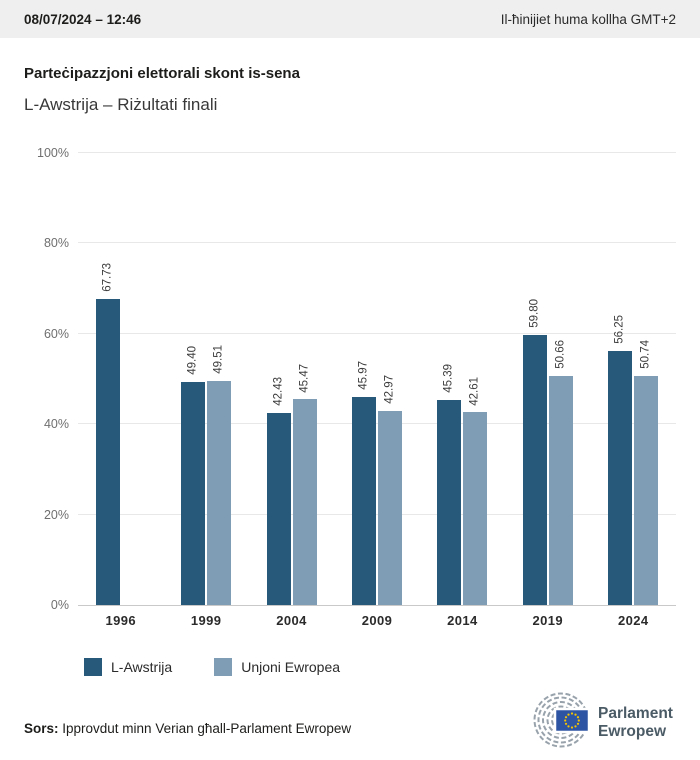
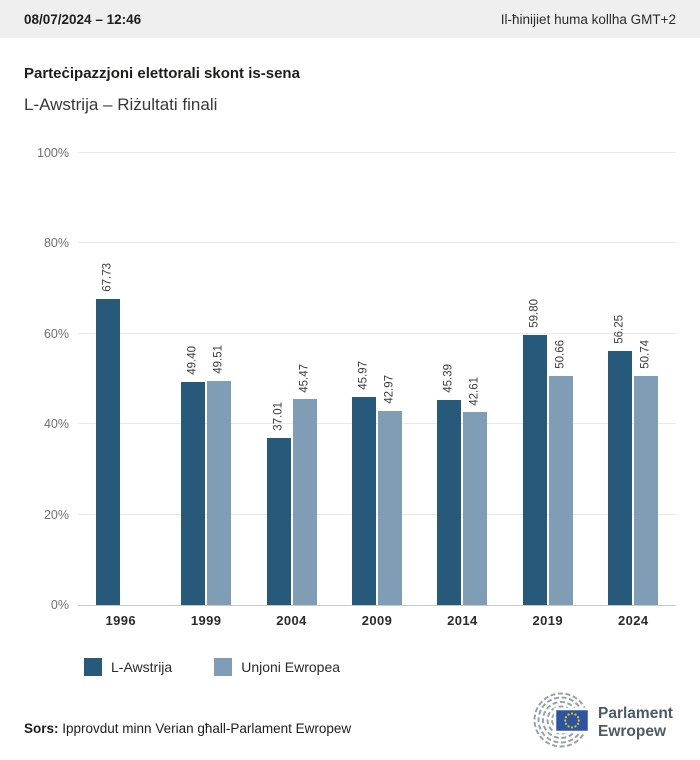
L-Awstrija/2004: 42.43 -> 37.01
